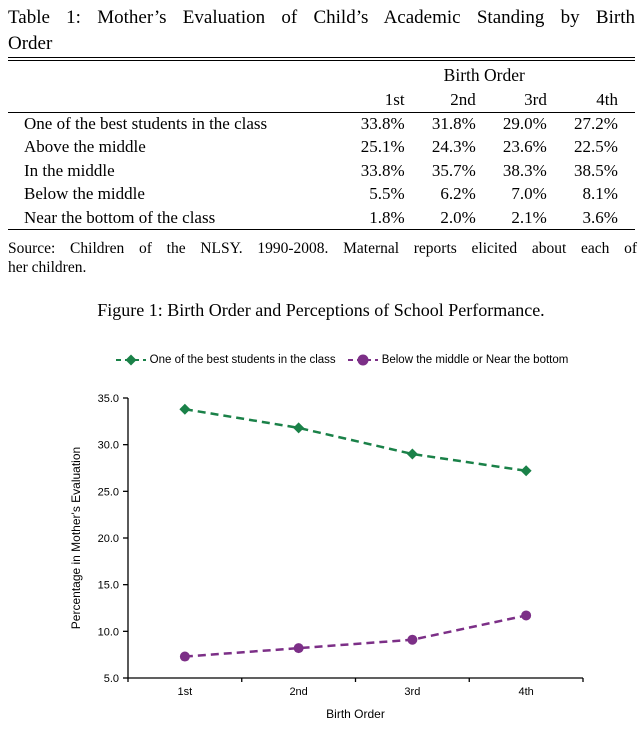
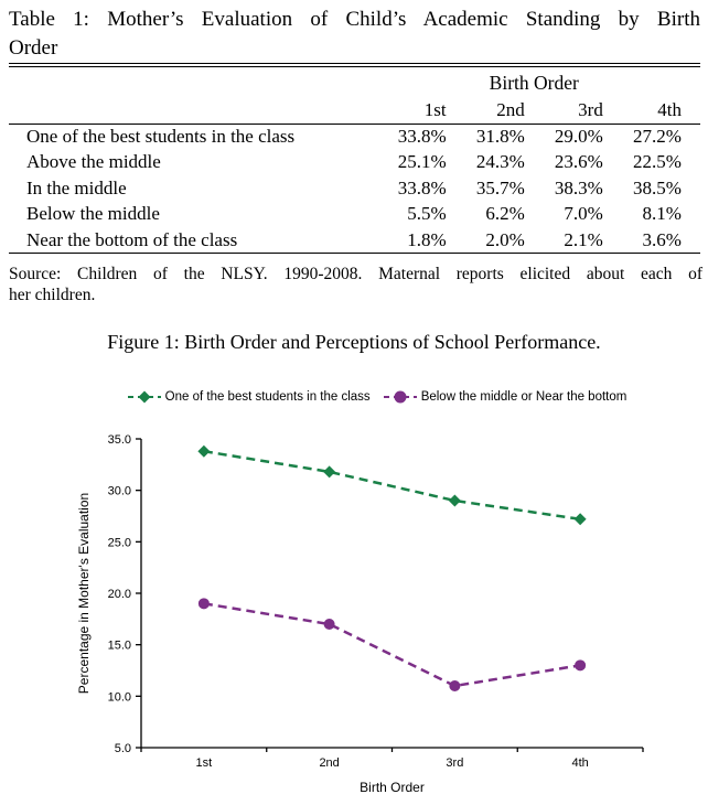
Below the middle or Near the bottom/1st: 7 -> 19
Below the middle or Near the bottom/2nd: 8 -> 17
Below the middle or Near the bottom/3rd: 9 -> 11
Below the middle or Near the bottom/4th: 12 -> 13
